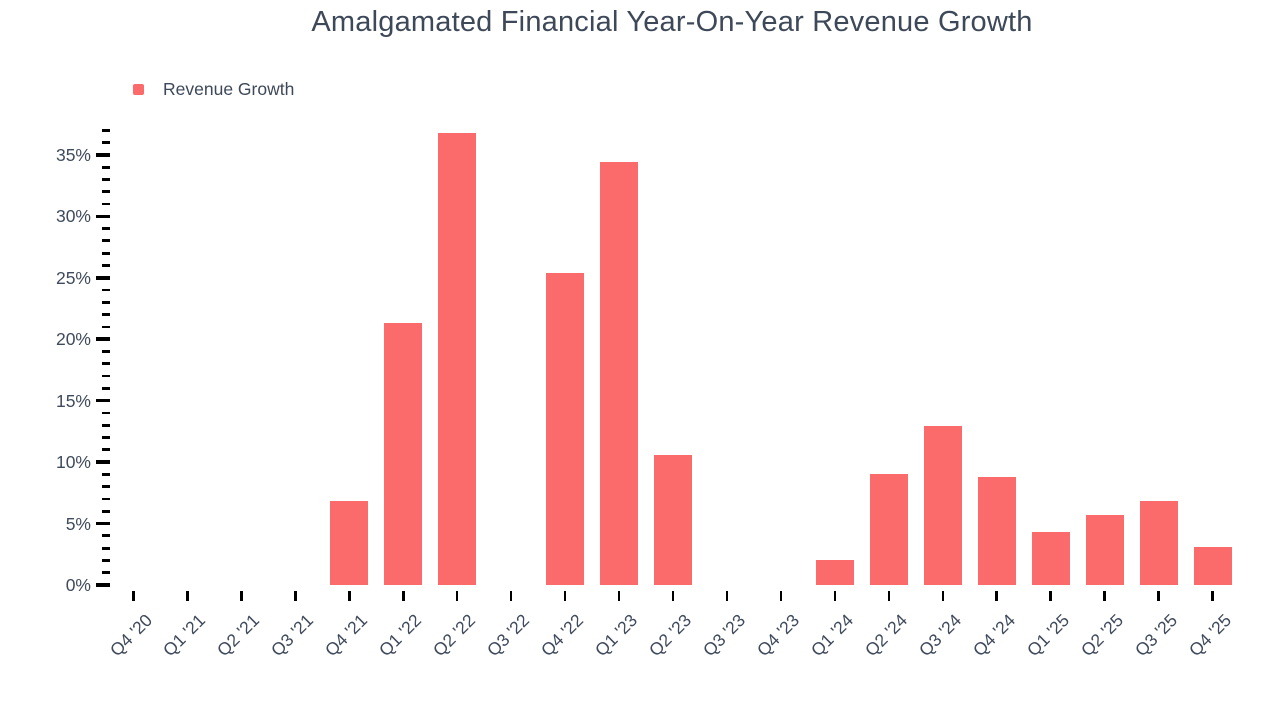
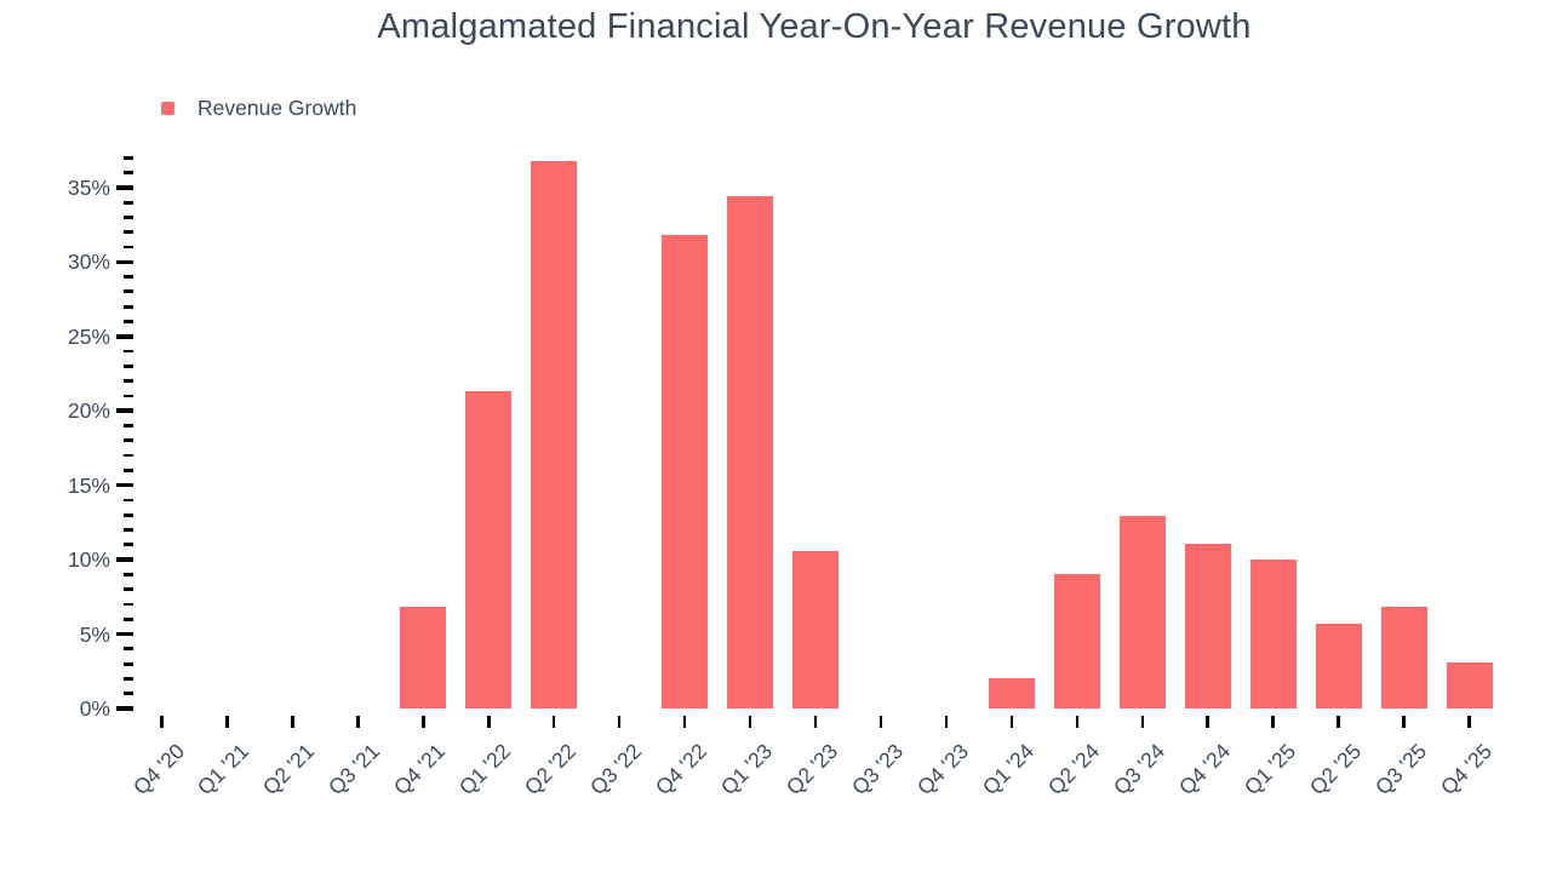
Q4 '22: 25.4% -> 31.8%
Q4 '24: 8.8% -> 11.1%
Q1 '25: 4.3% -> 10.0%
